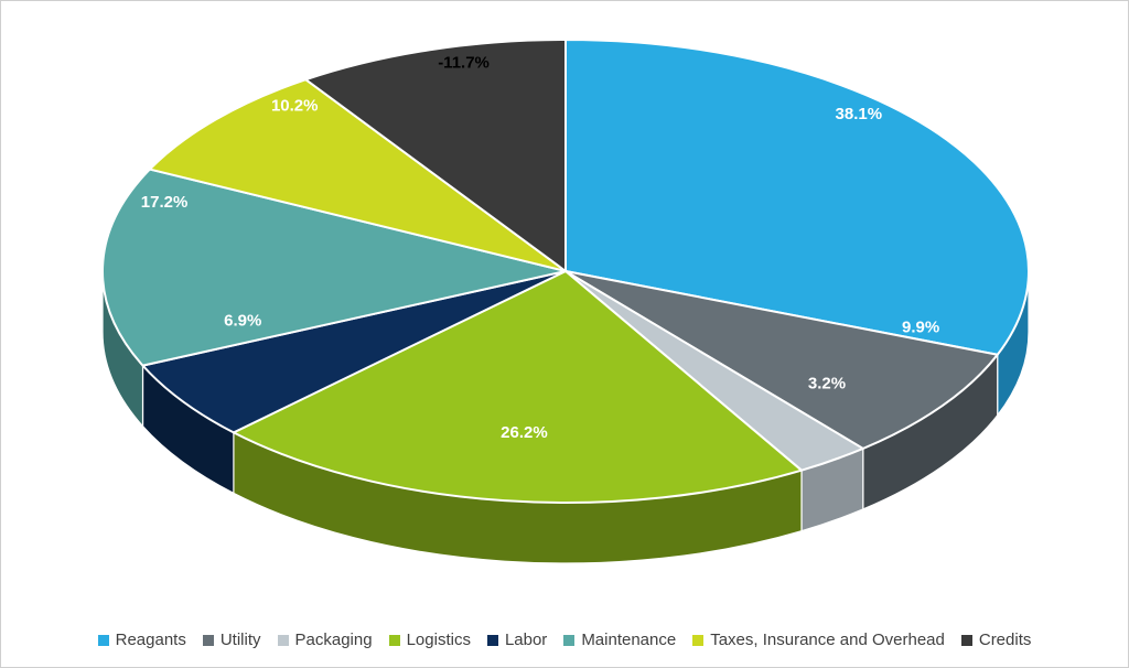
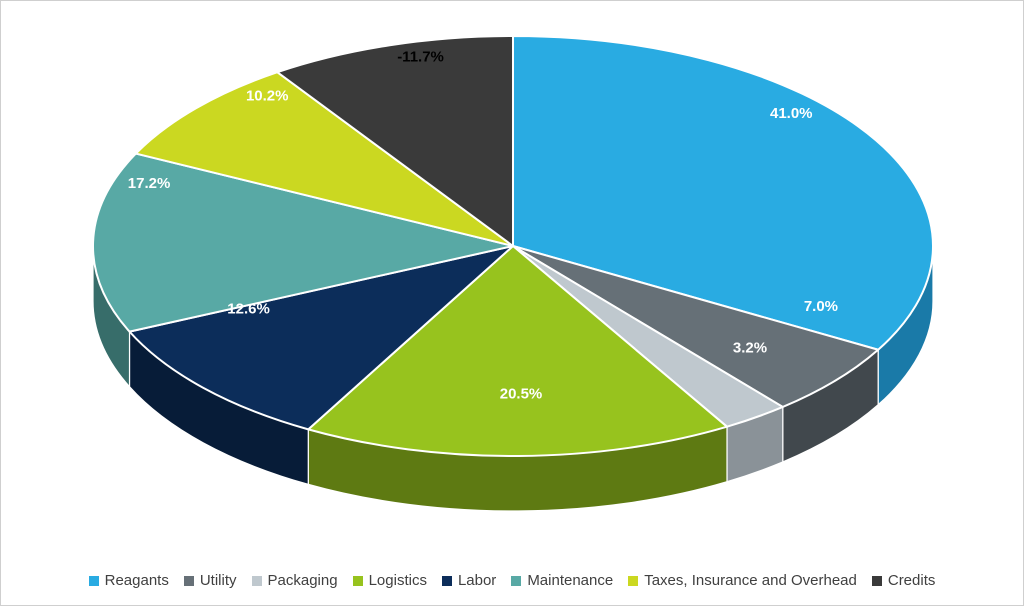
Reagants: 38.1% -> 41.0%
Utility: 9.9% -> 7.0%
Logistics: 26.2% -> 20.5%
Labor: 6.9% -> 12.6%
